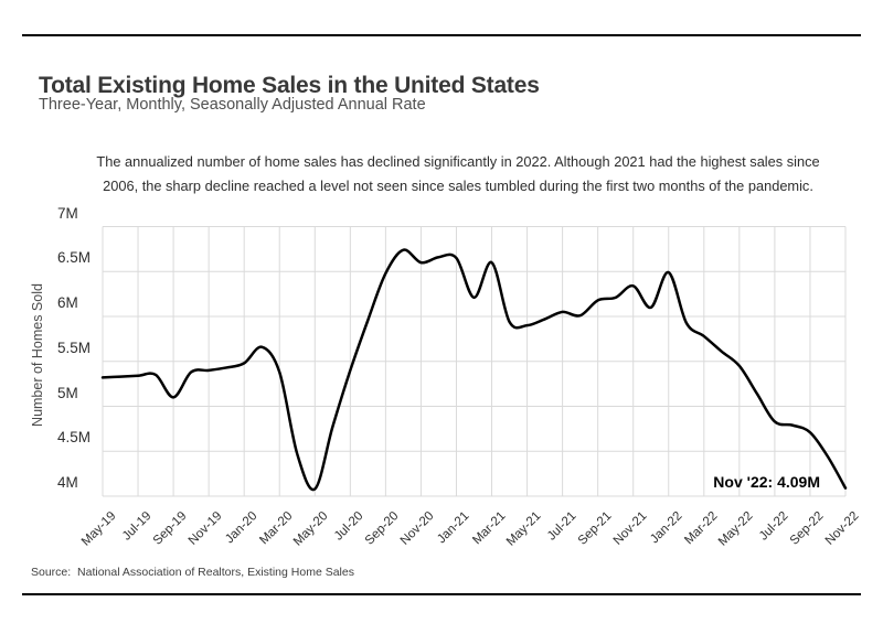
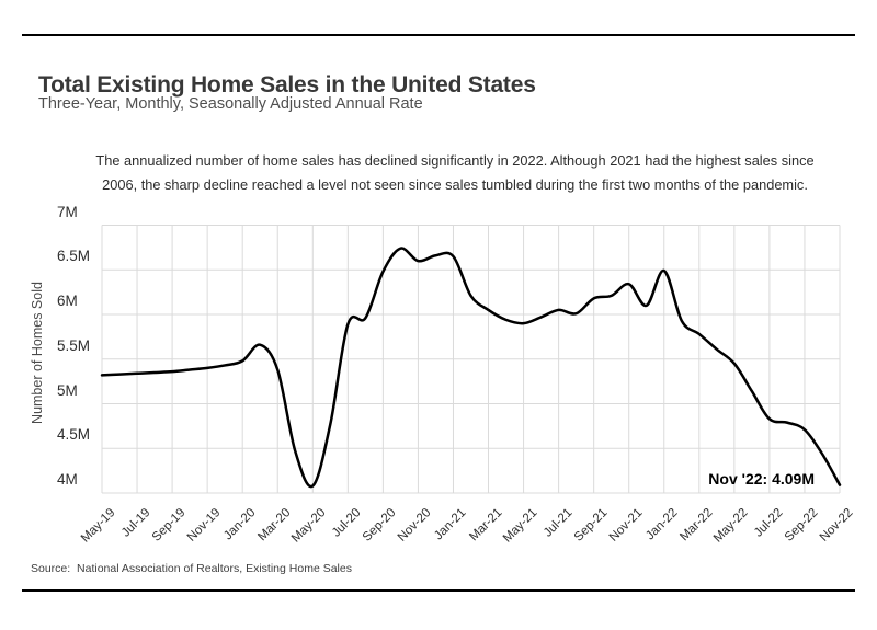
Sep-19: 5.1M -> 5.4M
Jul-20: 5.4M -> 5.9M
Mar-21: 6.6M -> 6.0M
